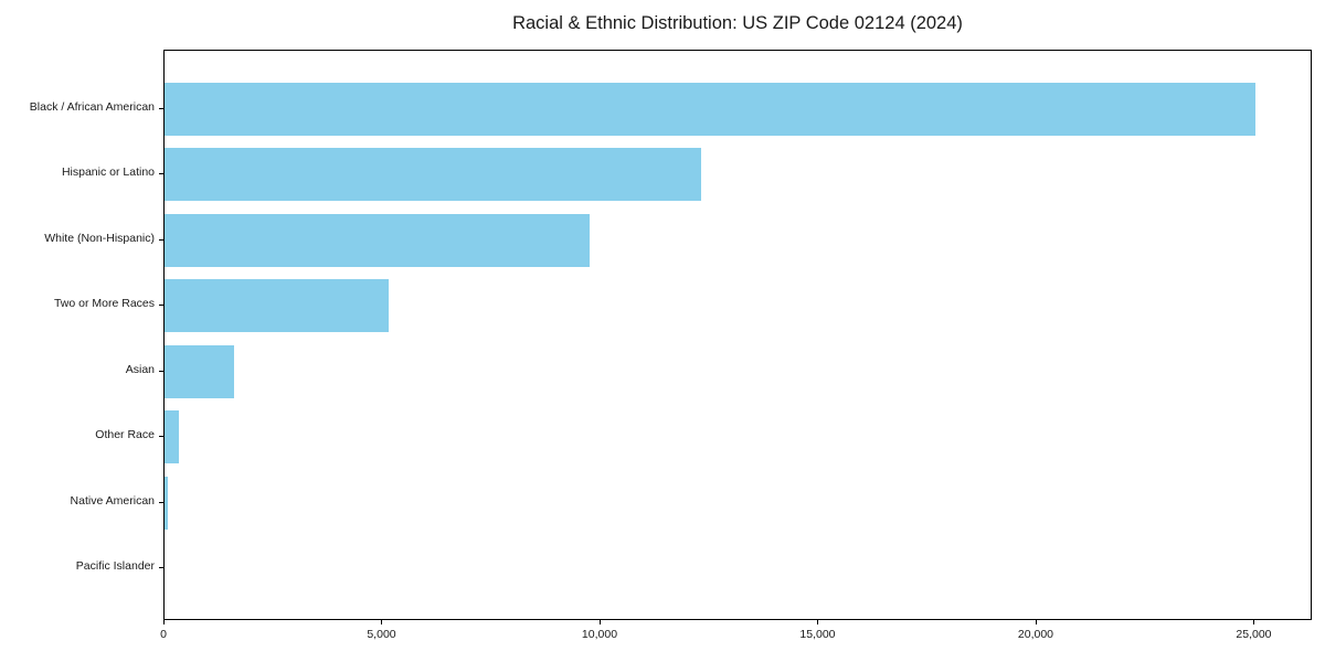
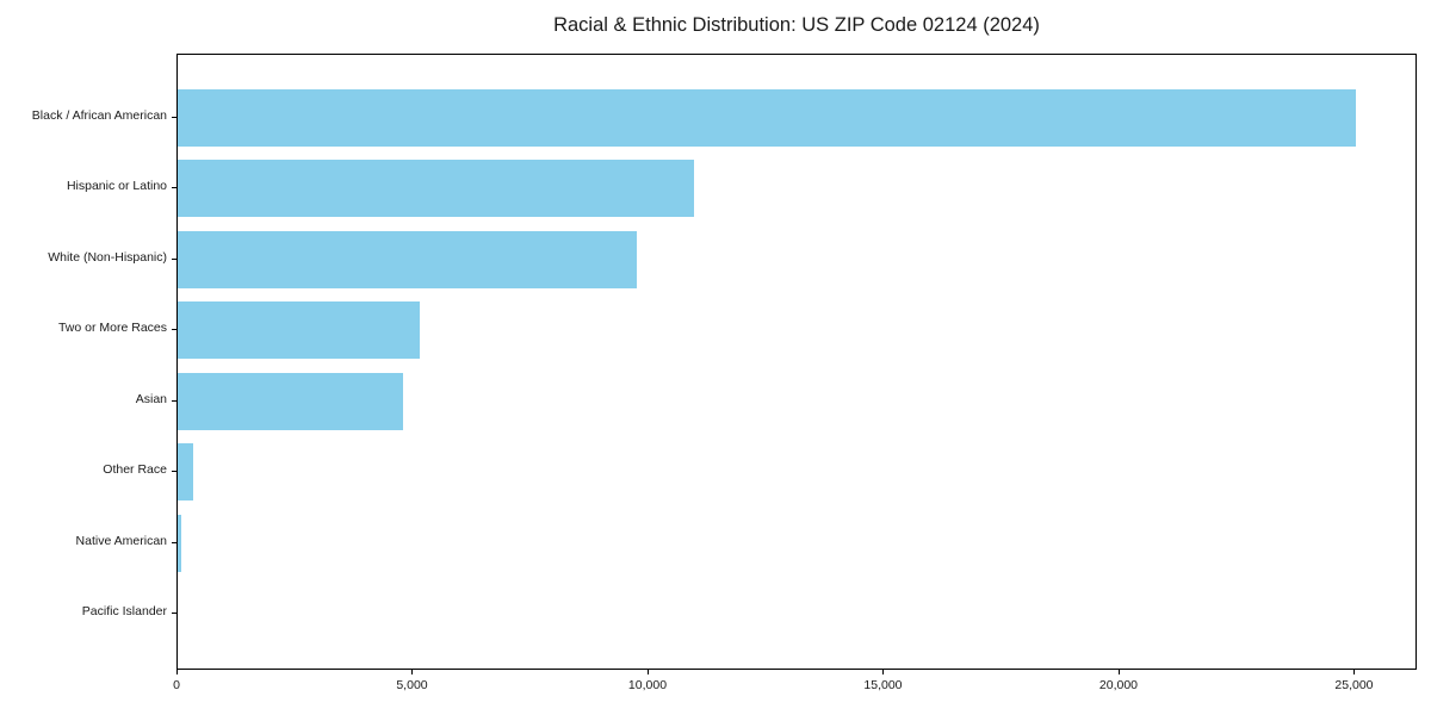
Hispanic or Latino: 12300 -> 11000
Asian: 1600 -> 4800
